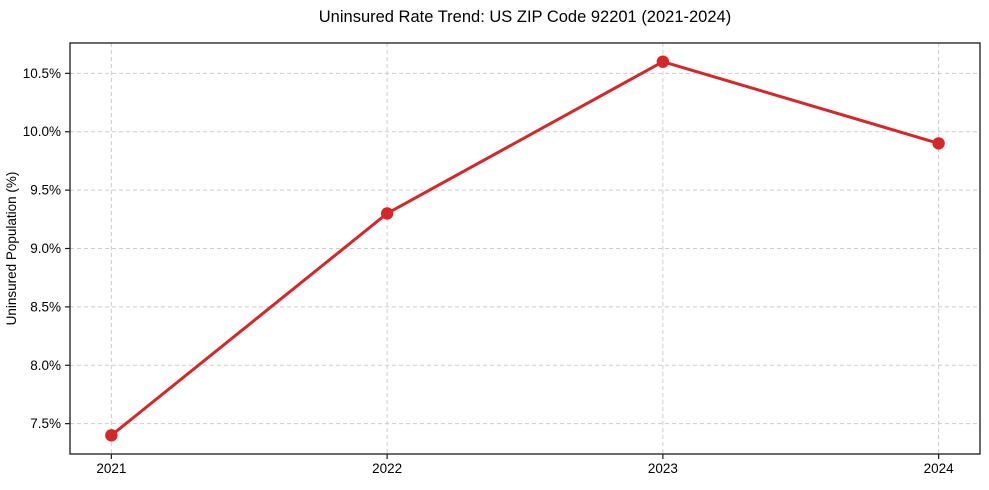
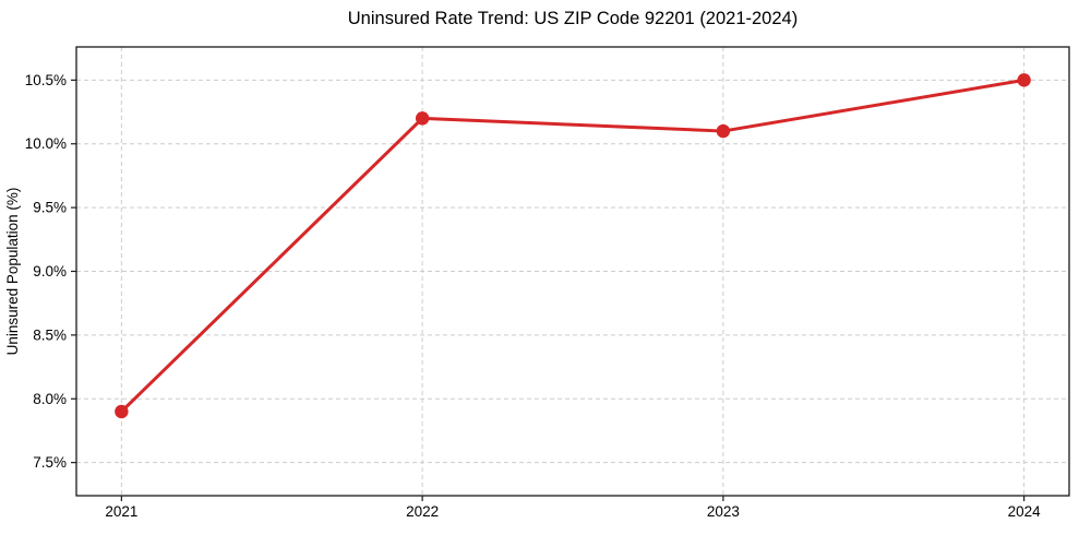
2021: 7.4% -> 7.9%
2022: 9.3% -> 10.2%
2023: 10.6% -> 10.1%
2024: 9.9% -> 10.5%
